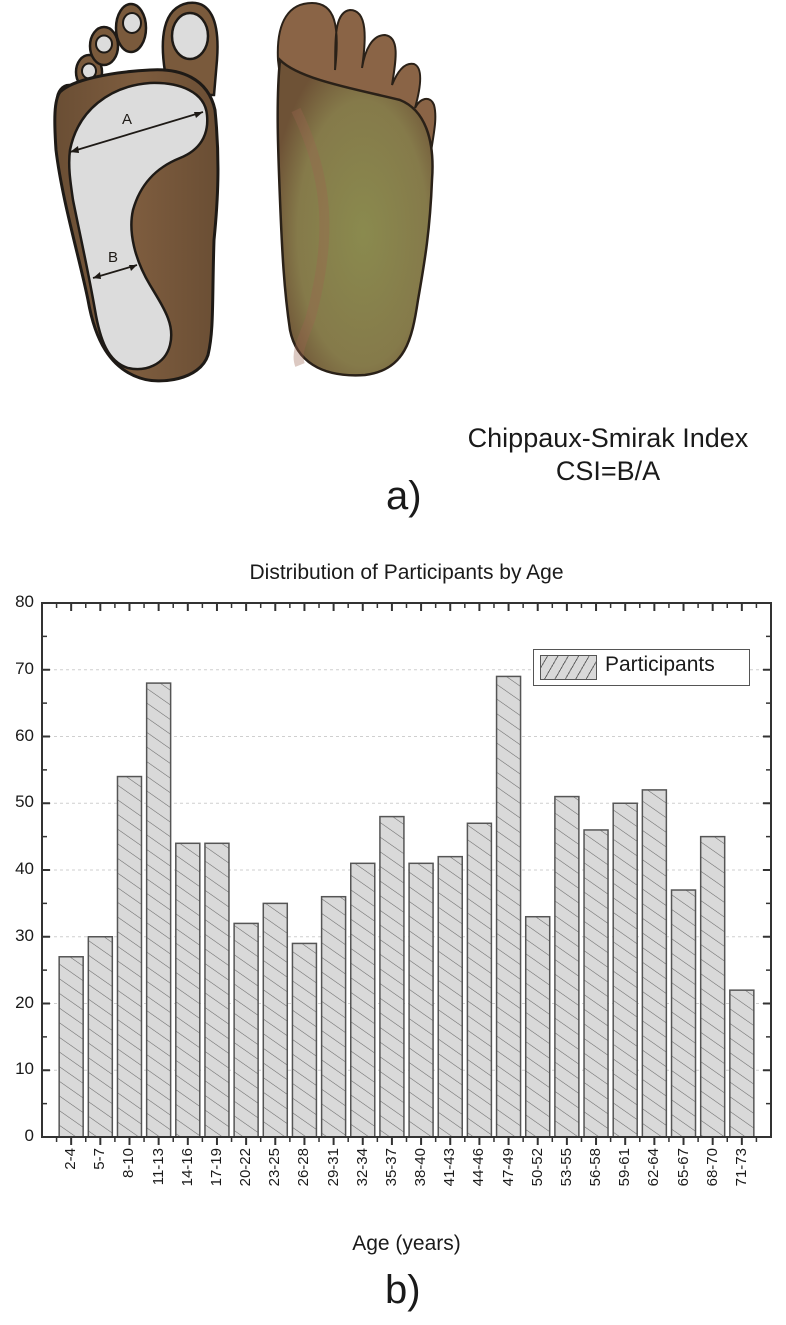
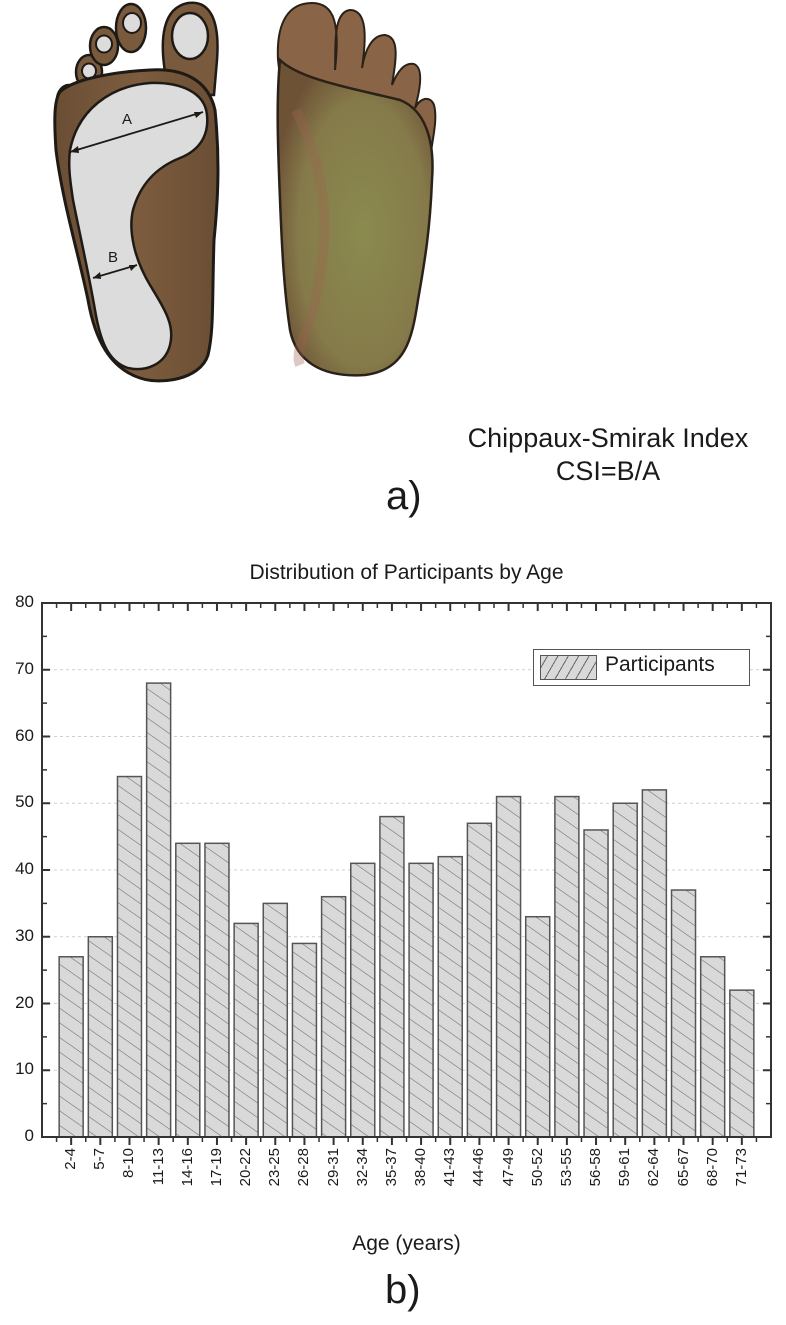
47-49: 69 -> 51
68-70: 45 -> 27
